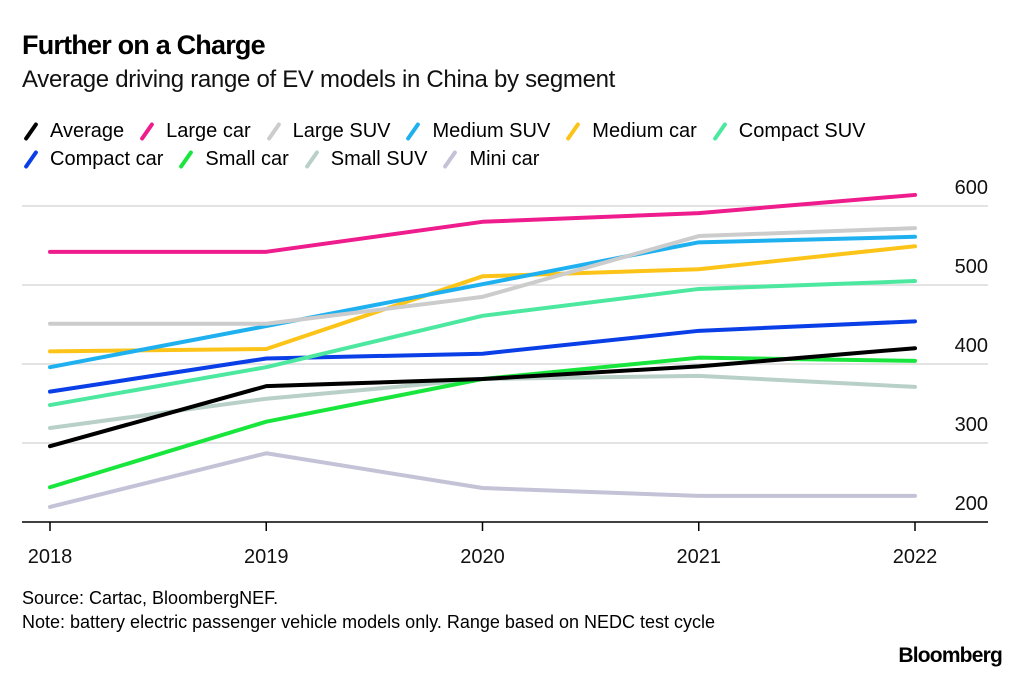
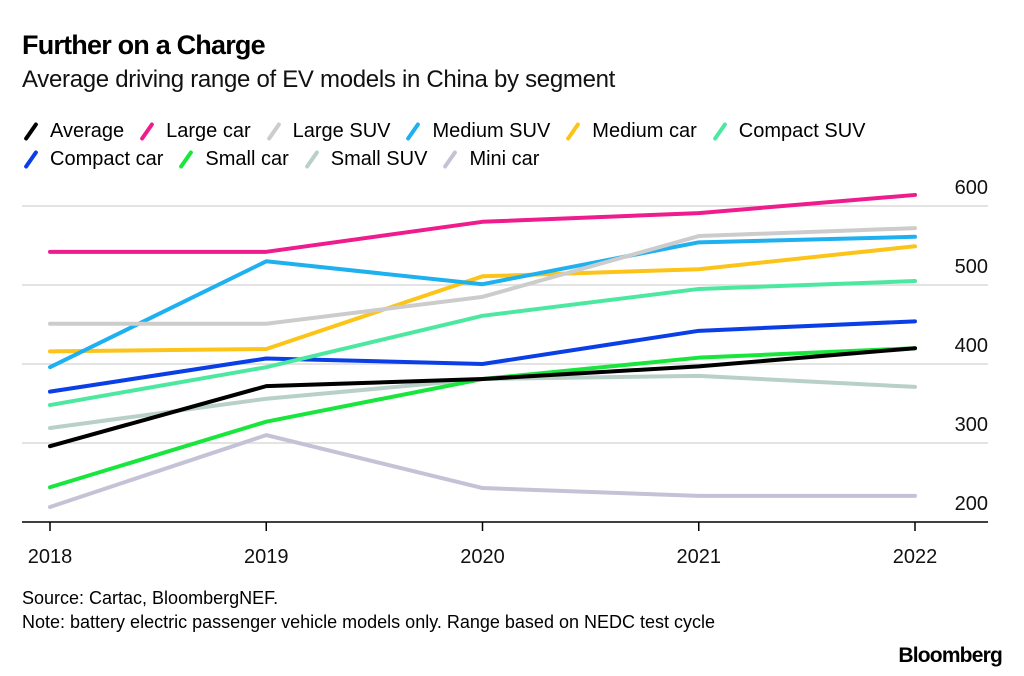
Medium SUV/2019: 450 -> 530
Mini car/2019: 290 -> 310
Compact car/2020: 410 -> 400
Small car/2022: 400 -> 420
